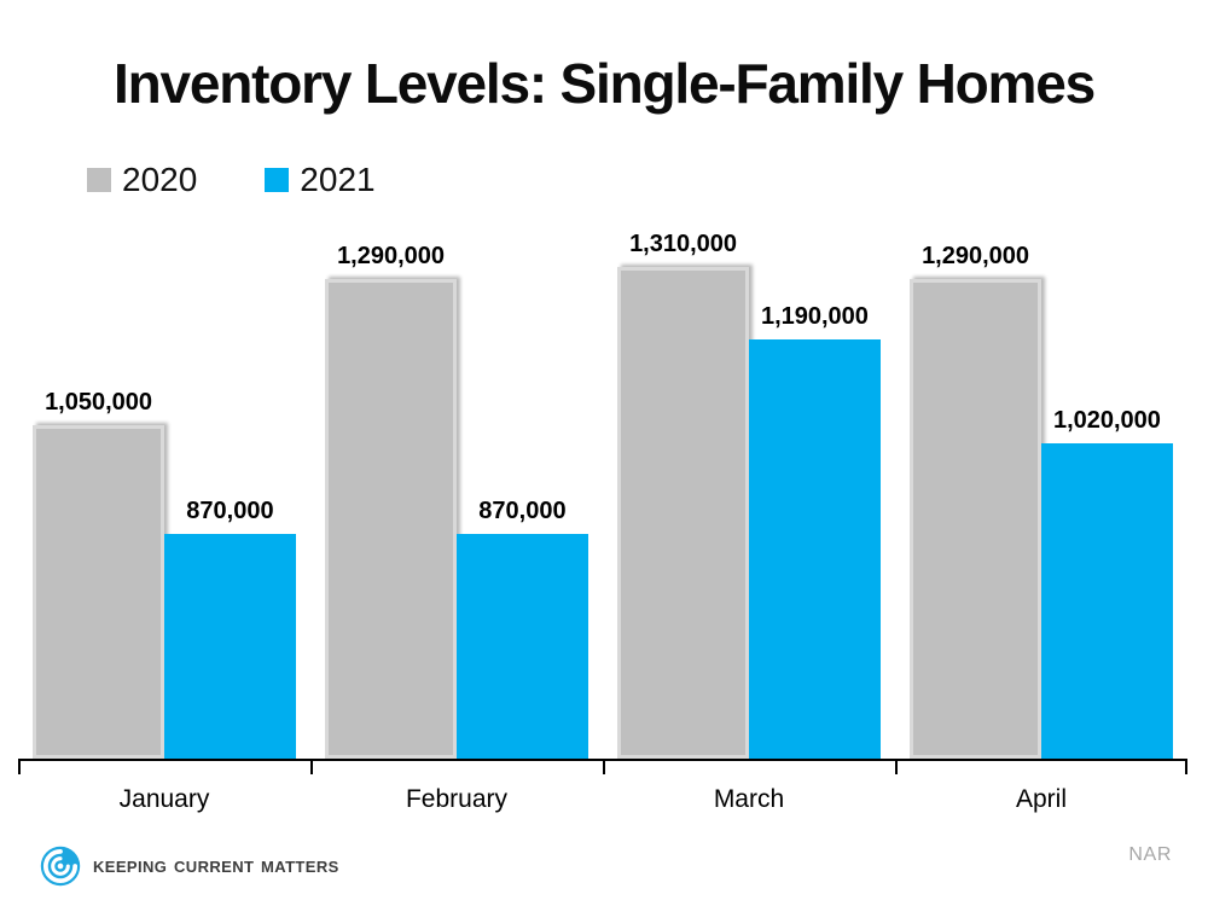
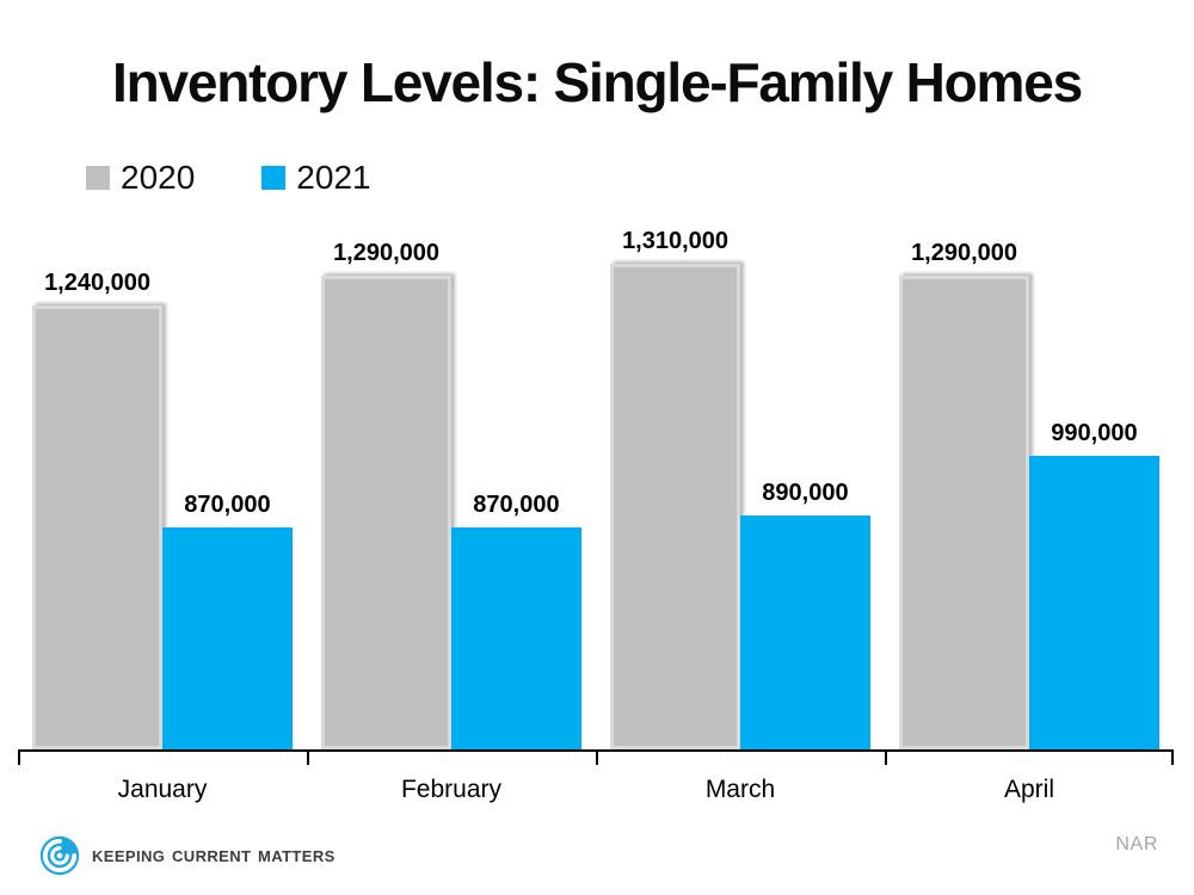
2020/January: 1,050,000 -> 1,240,000
2021/March: 1,190,000 -> 890,000
2021/April: 1,020,000 -> 990,000
